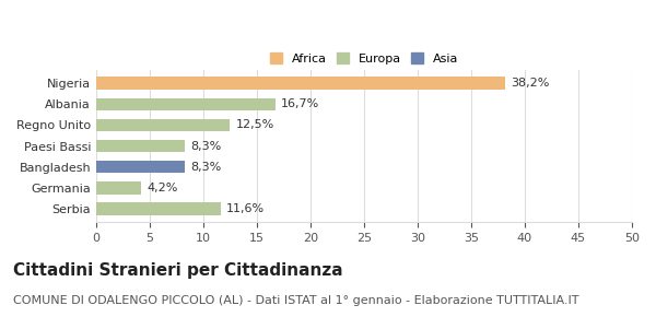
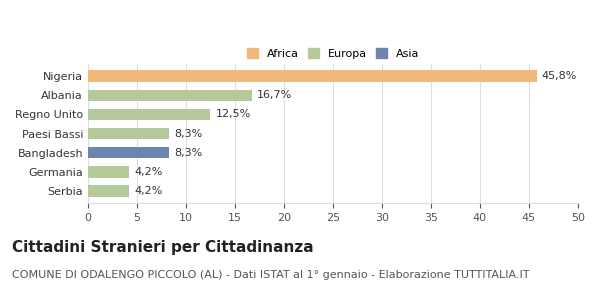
Nigeria: 38,2% -> 45,8%
Serbia: 11,6% -> 4,2%
